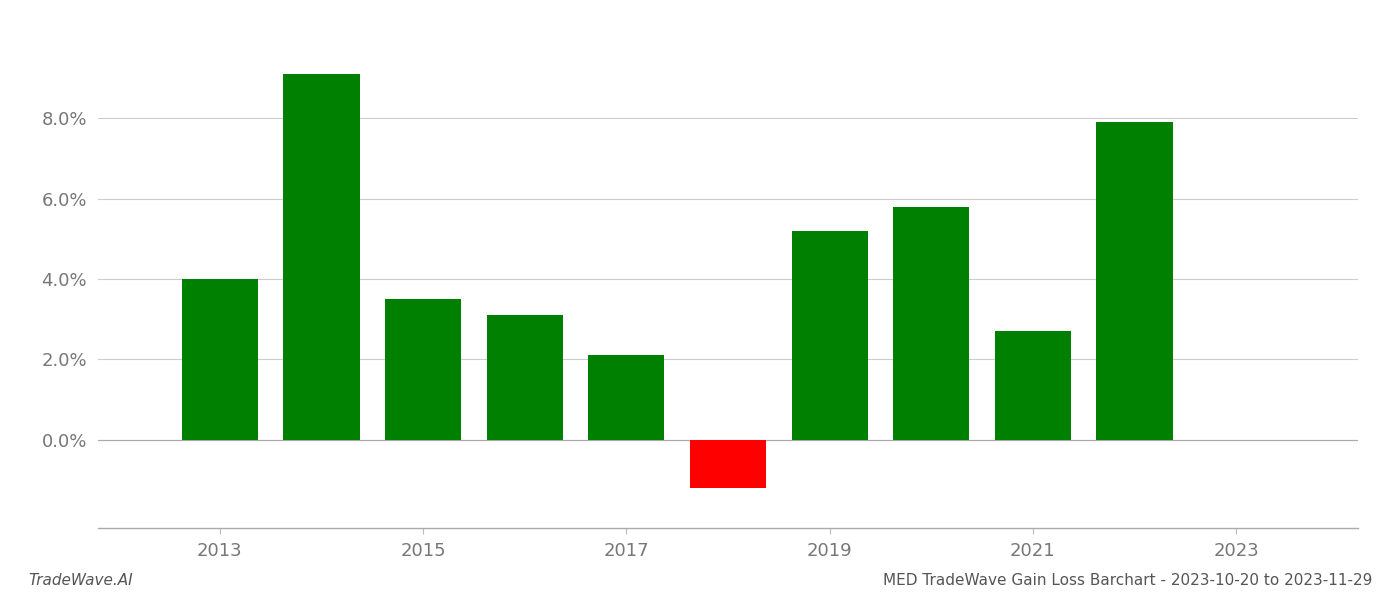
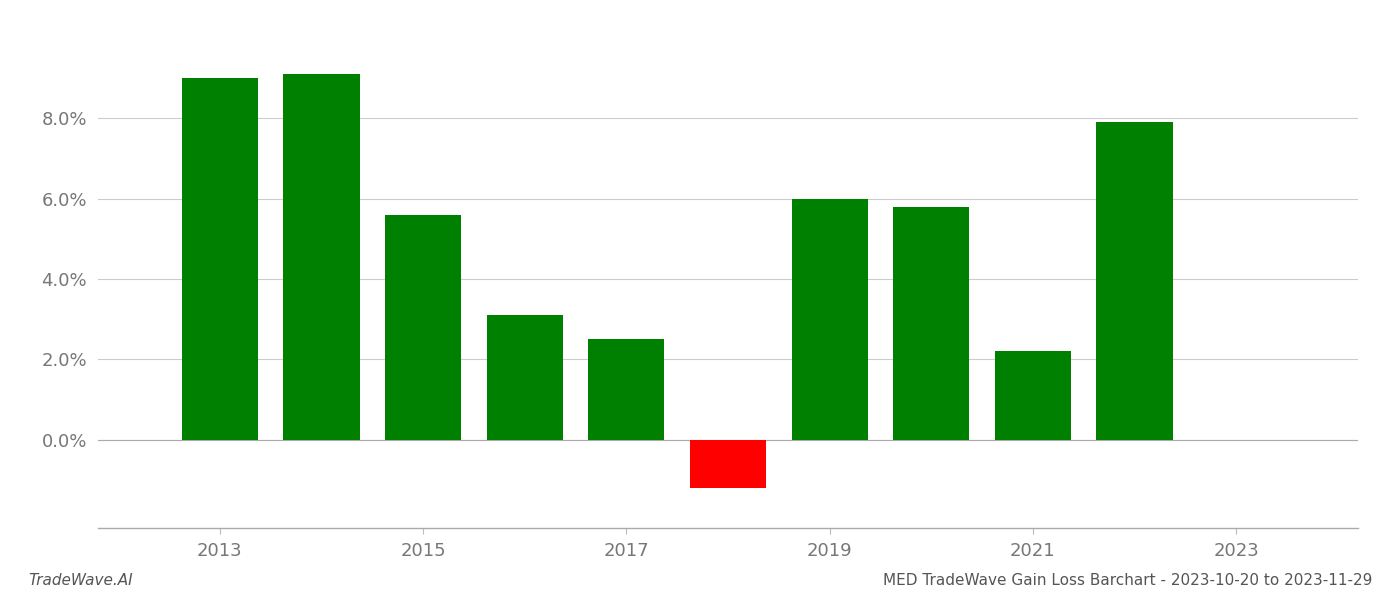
2013: 4.0% -> 9.0%
2015: 3.5% -> 5.6%
2017: 2.1% -> 2.5%
2019: 5.2% -> 6.0%
2021: 2.7% -> 2.2%
